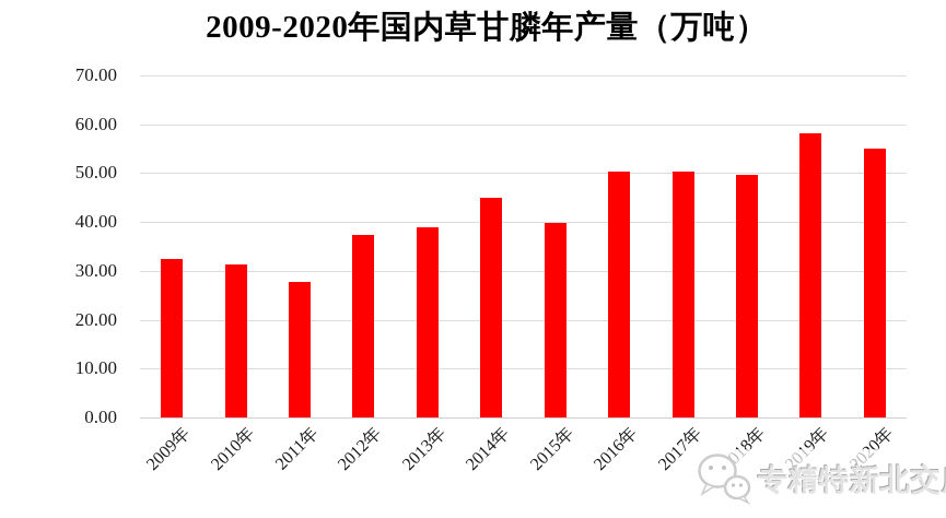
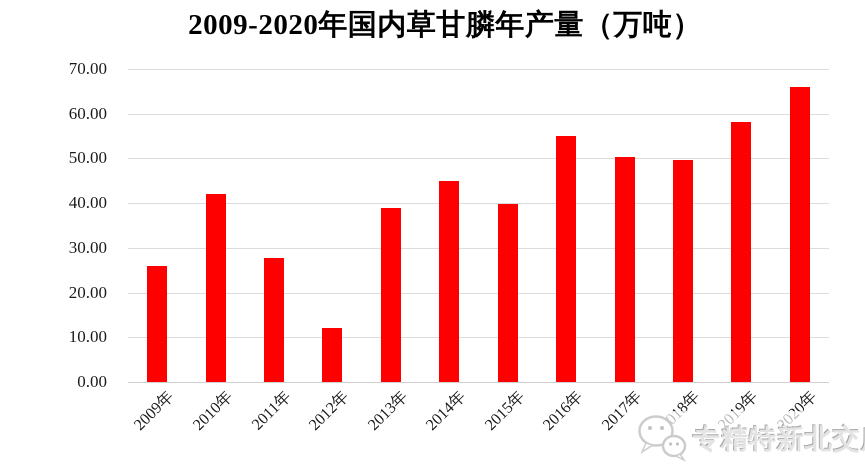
2009年: 32 -> 26
2010年: 31 -> 42
2012年: 37 -> 12
2016年: 50 -> 55
2020年: 55 -> 66
